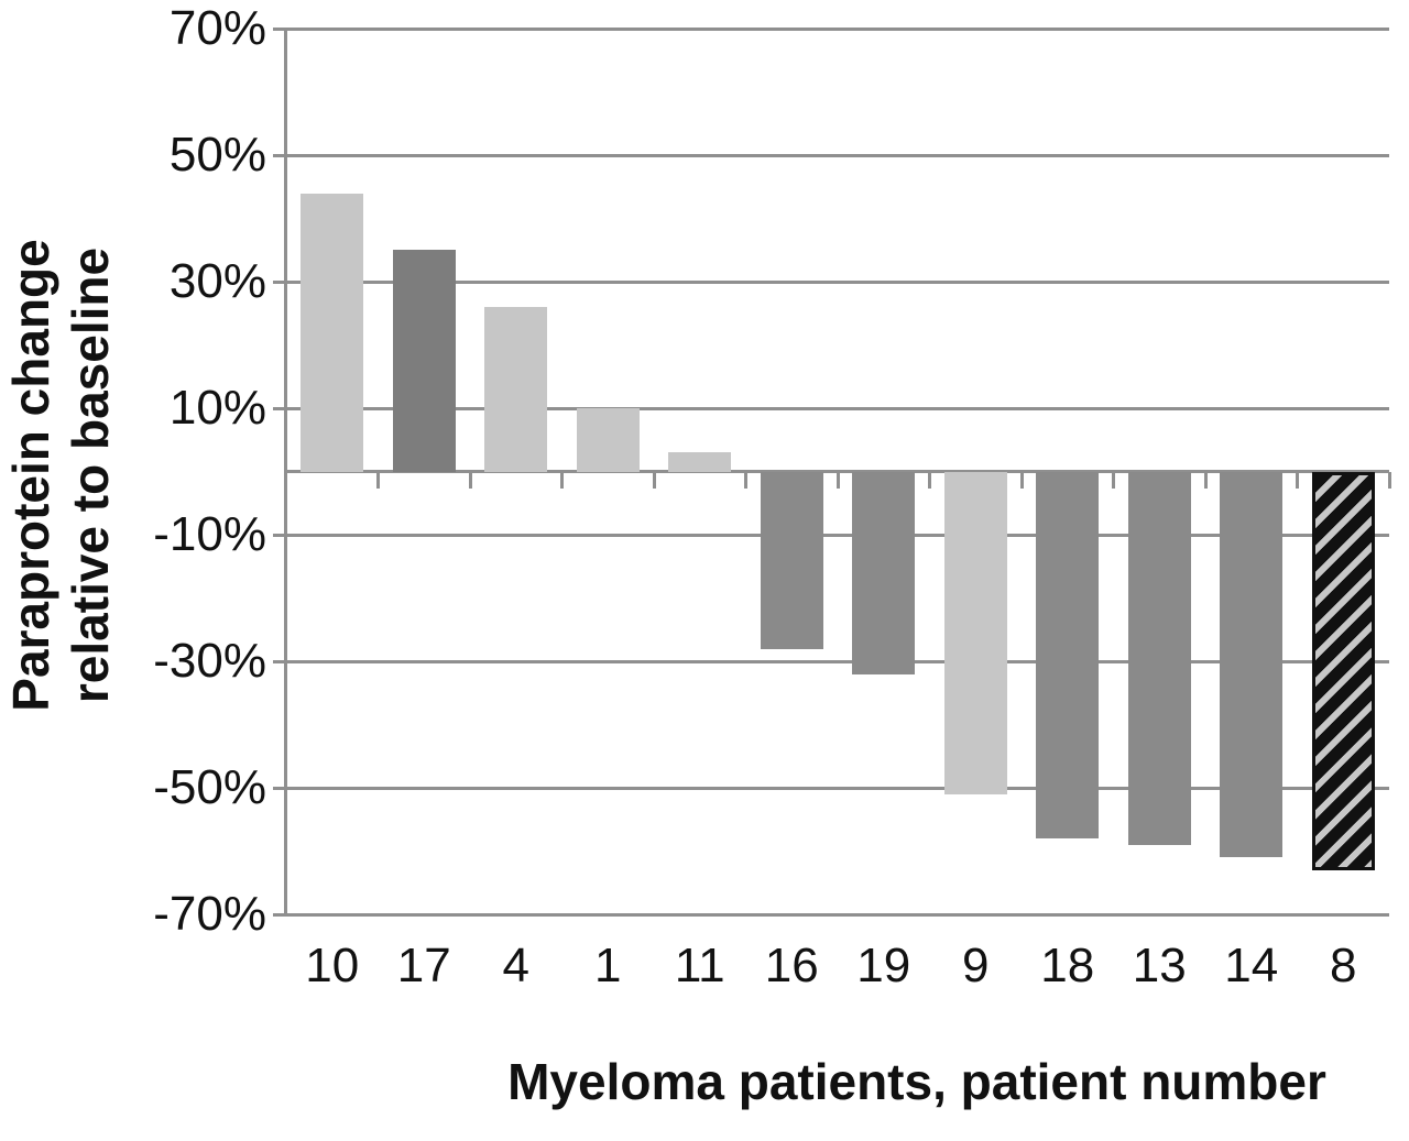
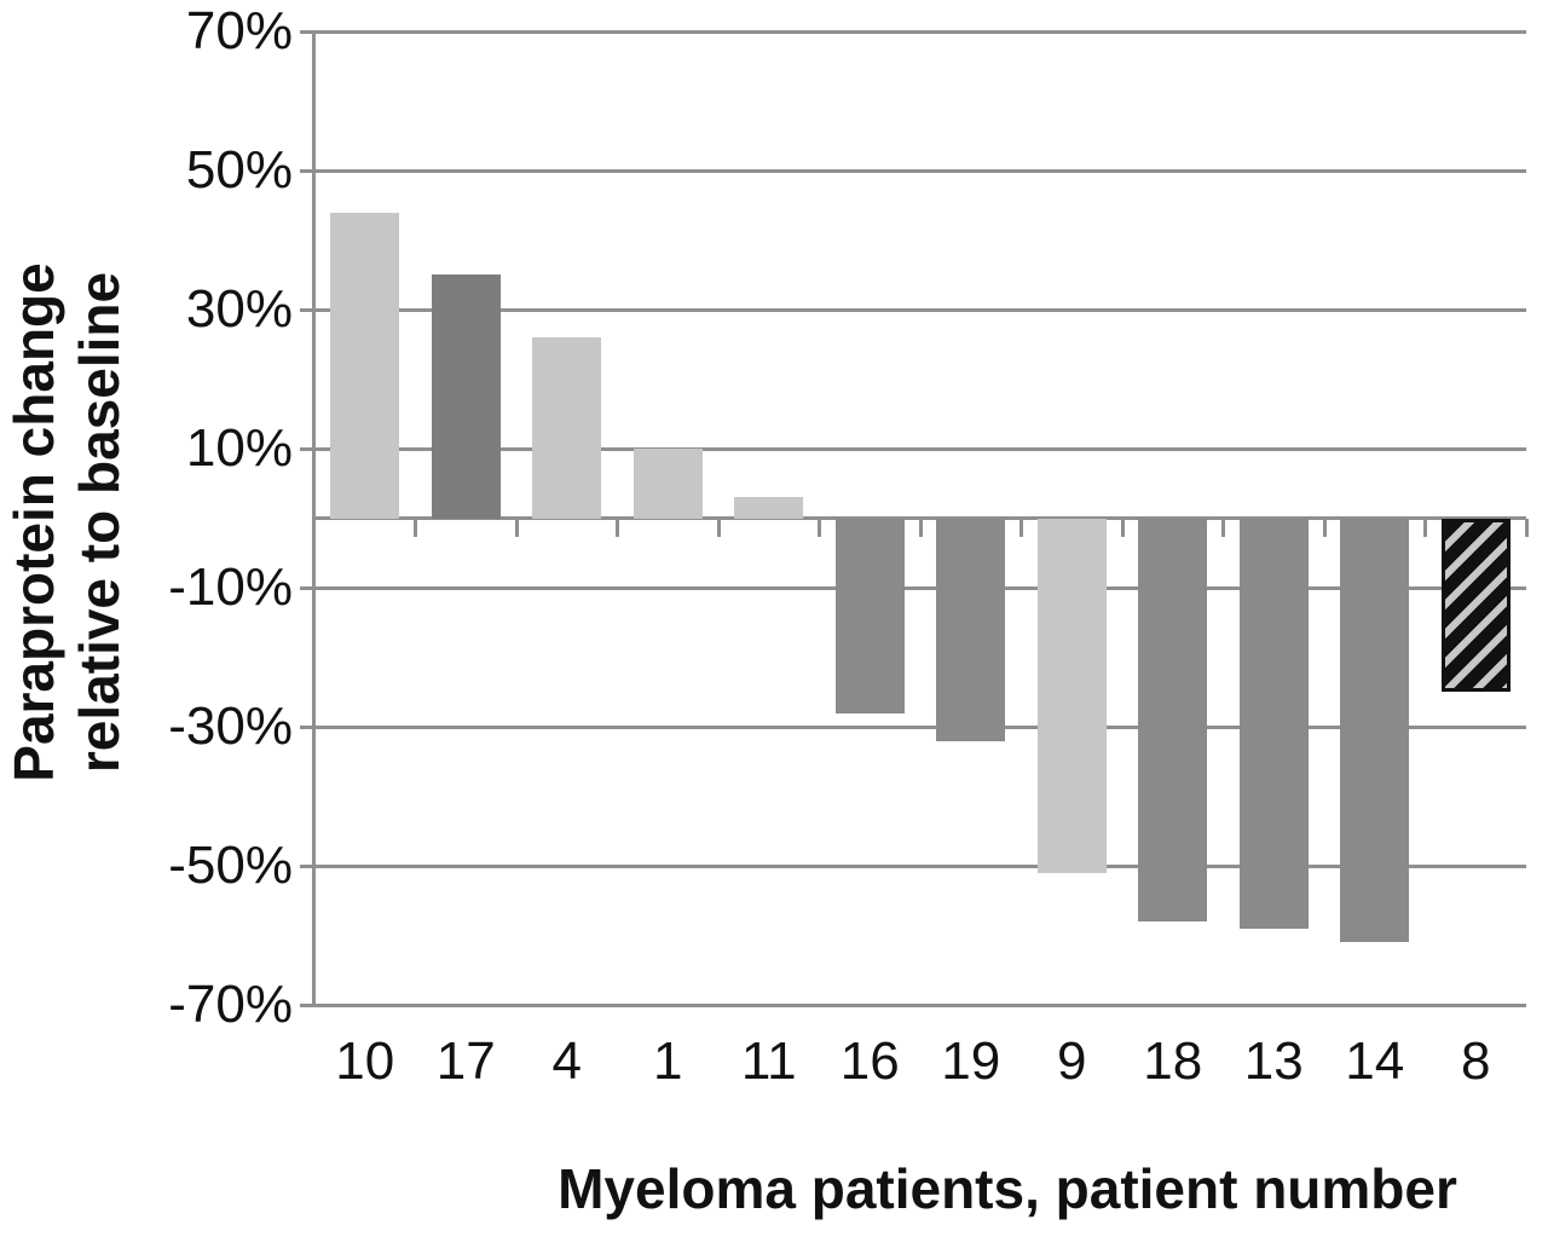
8: -63% -> -25%
